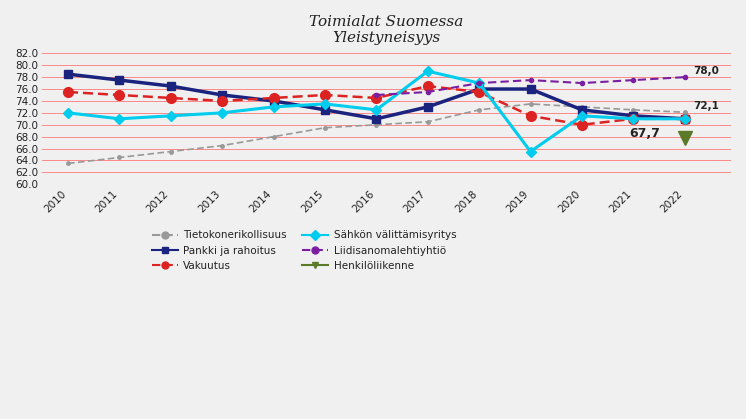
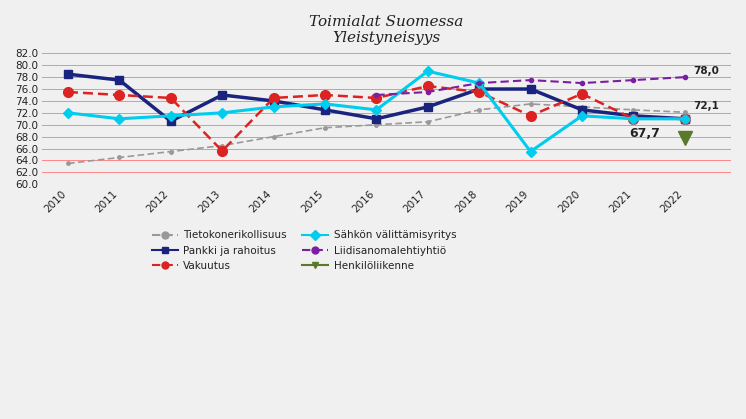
Pankki ja rahoitus/2012: 76.5 -> 70.6
Vakuutus/2013: 74.0 -> 65.6
Vakuutus/2020: 70.0 -> 75.2
